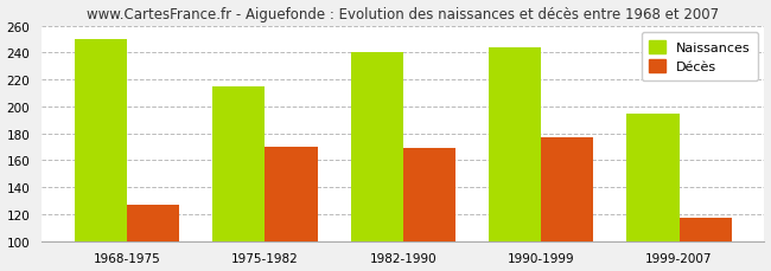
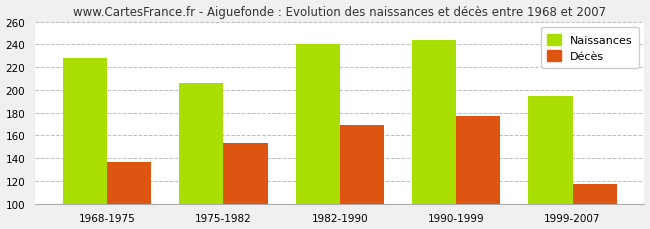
Naissances/1968-1975: 250 -> 228
Décès/1968-1975: 127 -> 137
Naissances/1975-1982: 215 -> 206
Décès/1975-1982: 170 -> 153
